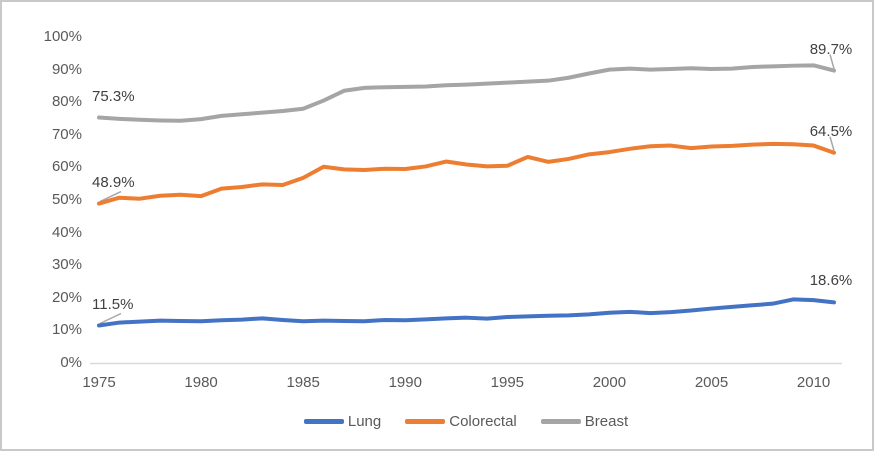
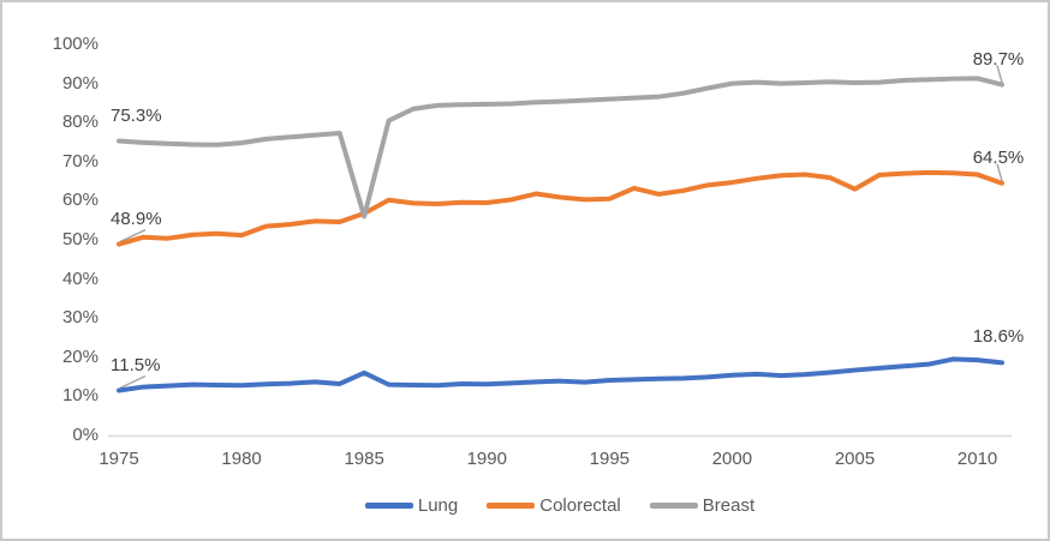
Lung/1985: 13% -> 16%
Breast/1985: 78% -> 56%
Colorectal/2005: 66% -> 63%
